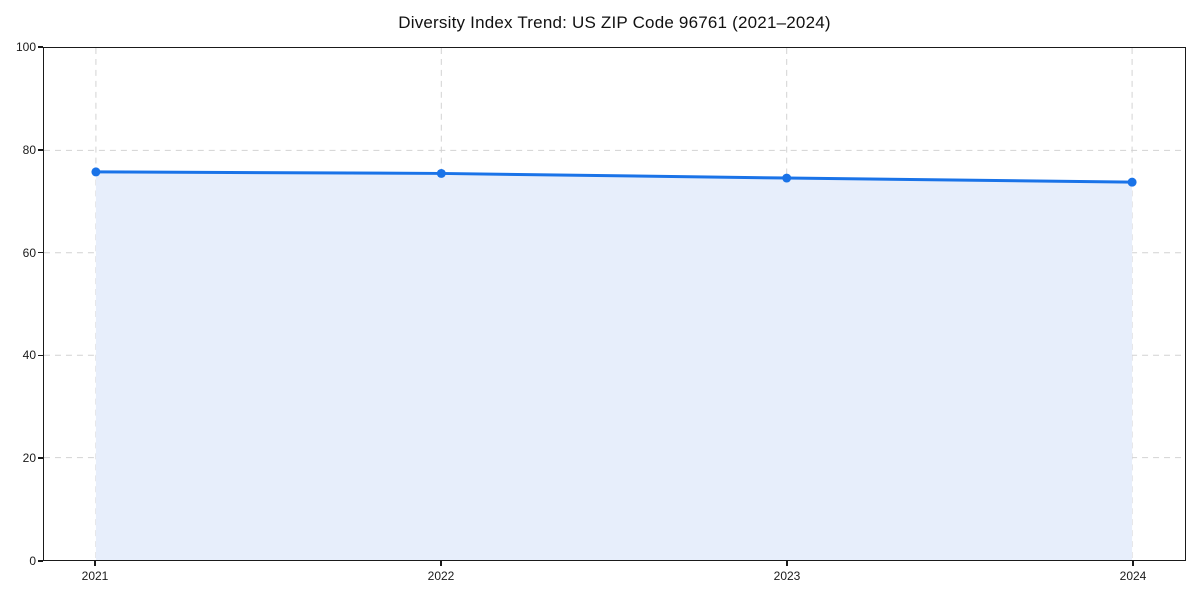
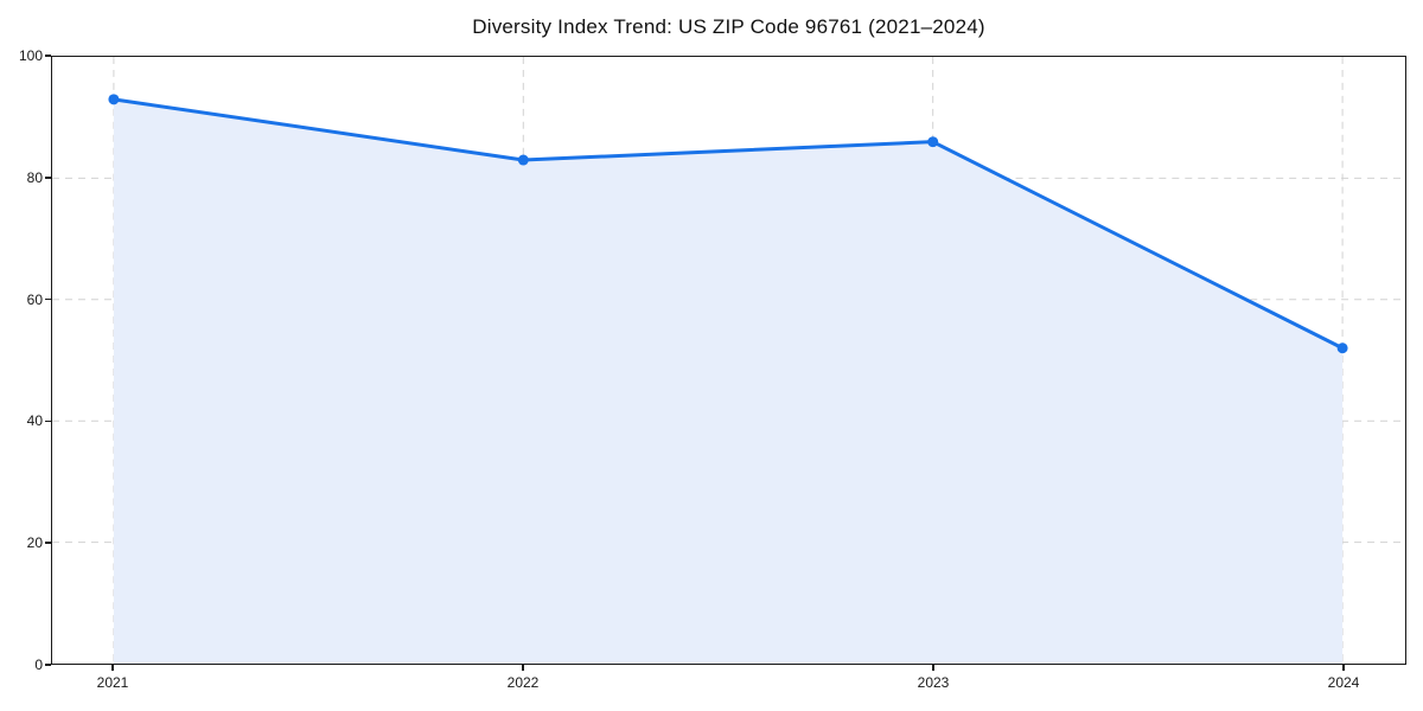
2021: 76 -> 93
2022: 76 -> 83
2023: 75 -> 86
2024: 74 -> 52
